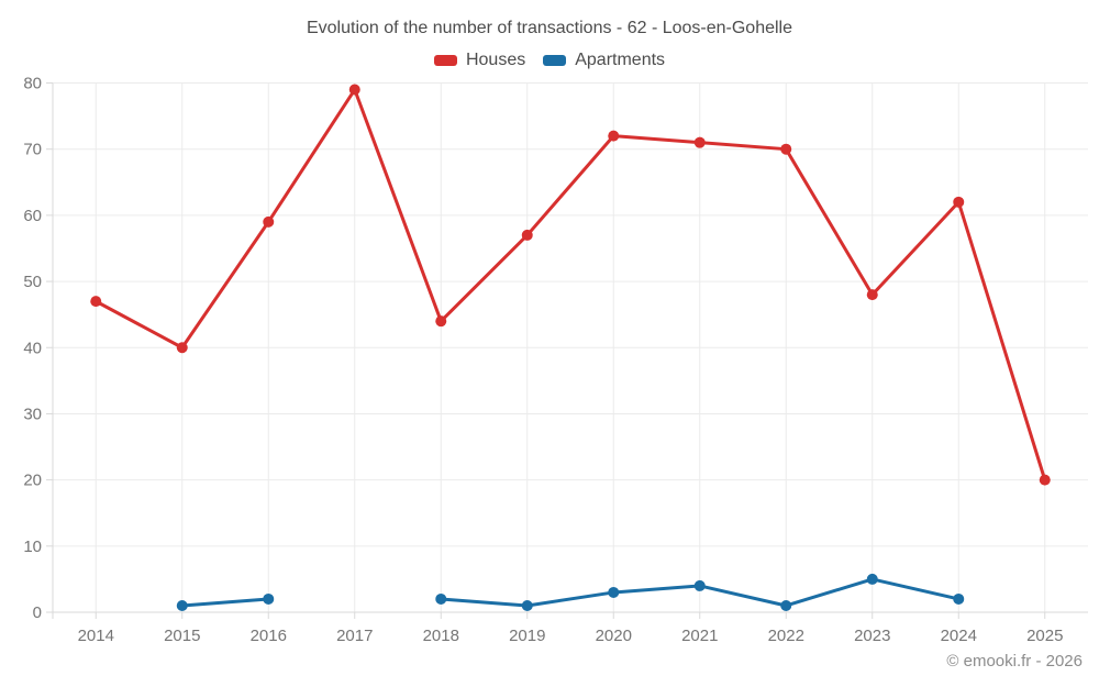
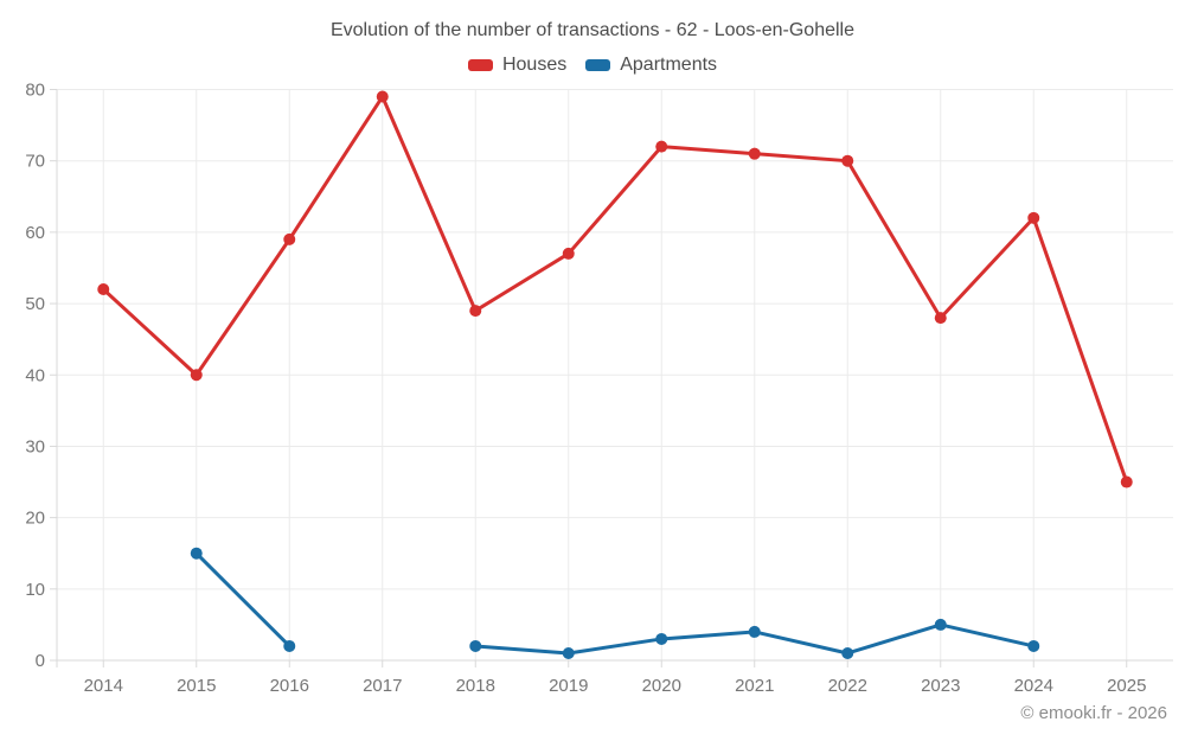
Houses/2014: 47 -> 52
Apartments/2015: 1 -> 15
Houses/2018: 44 -> 49
Houses/2025: 20 -> 25
